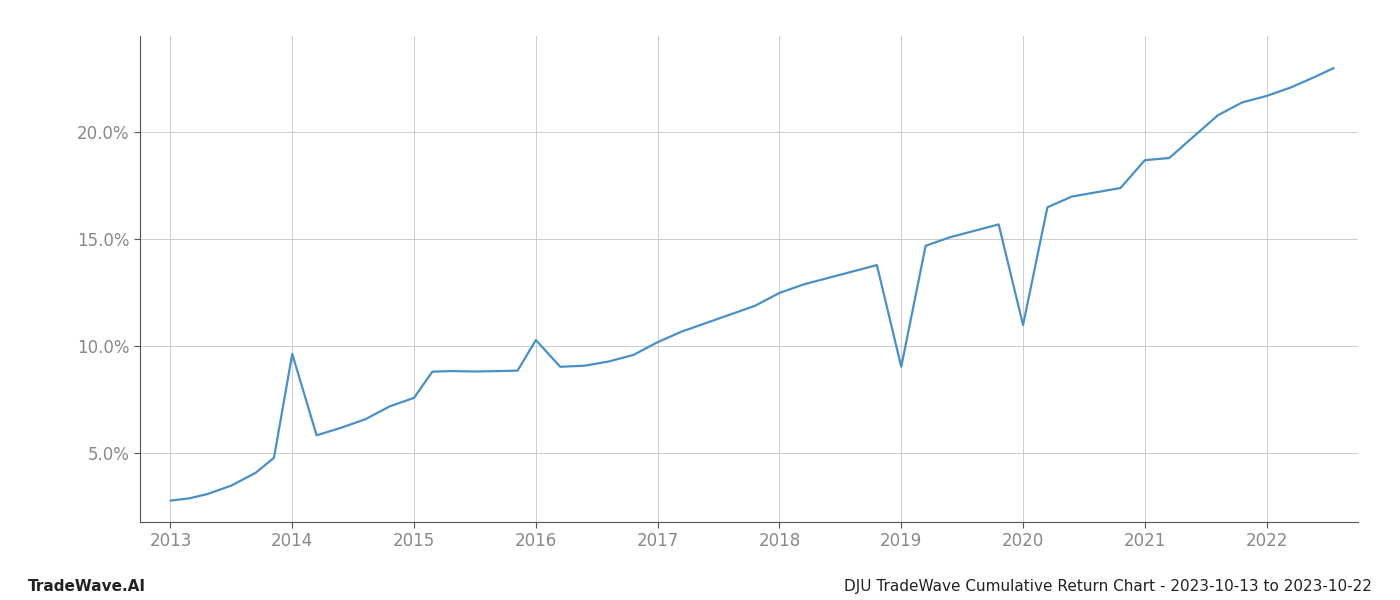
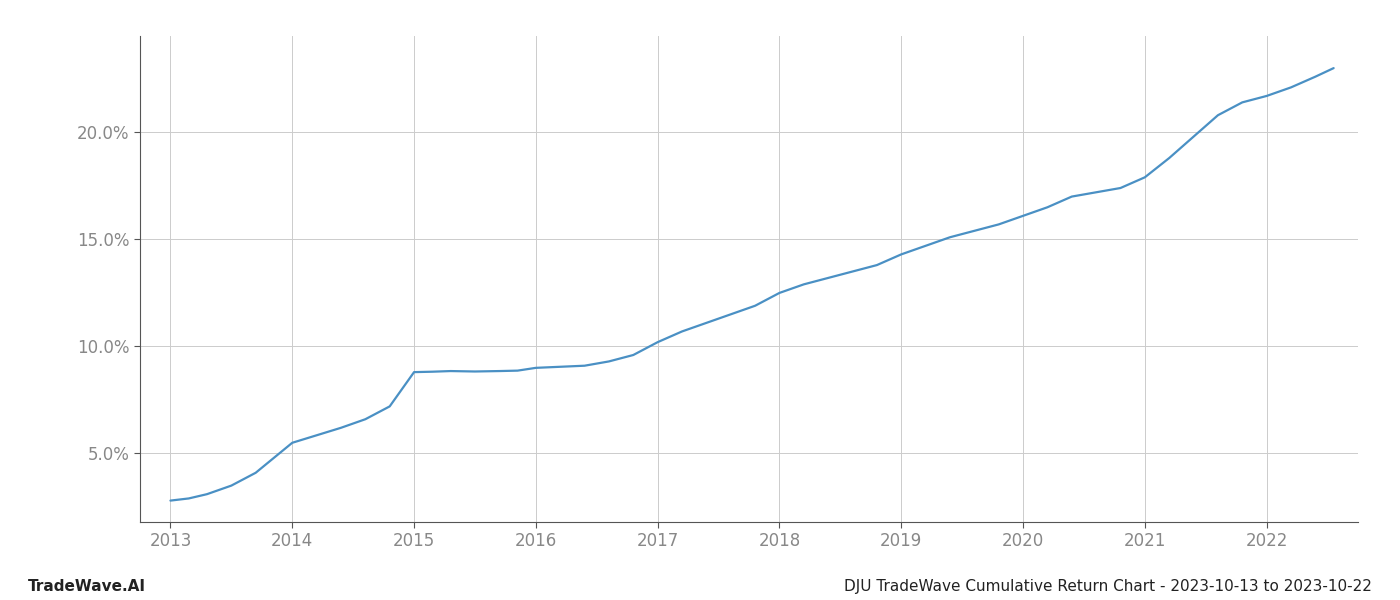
2014: 9.65% -> 5.50%
2015: 7.60% -> 8.80%
2016: 10.30% -> 9.00%
2019: 9.05% -> 14.30%
2020: 11.00% -> 16.10%
2021: 18.70% -> 17.90%
